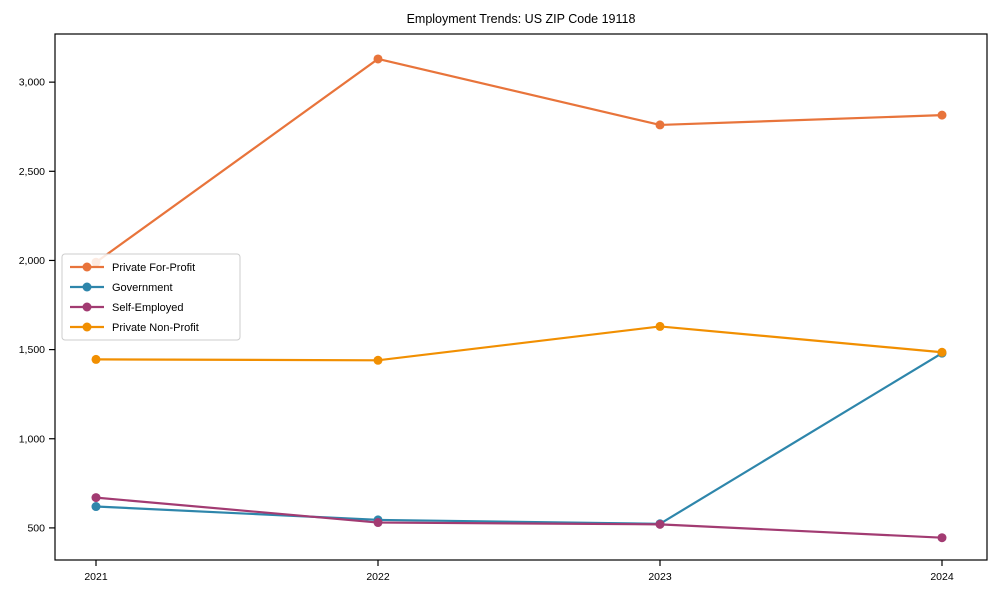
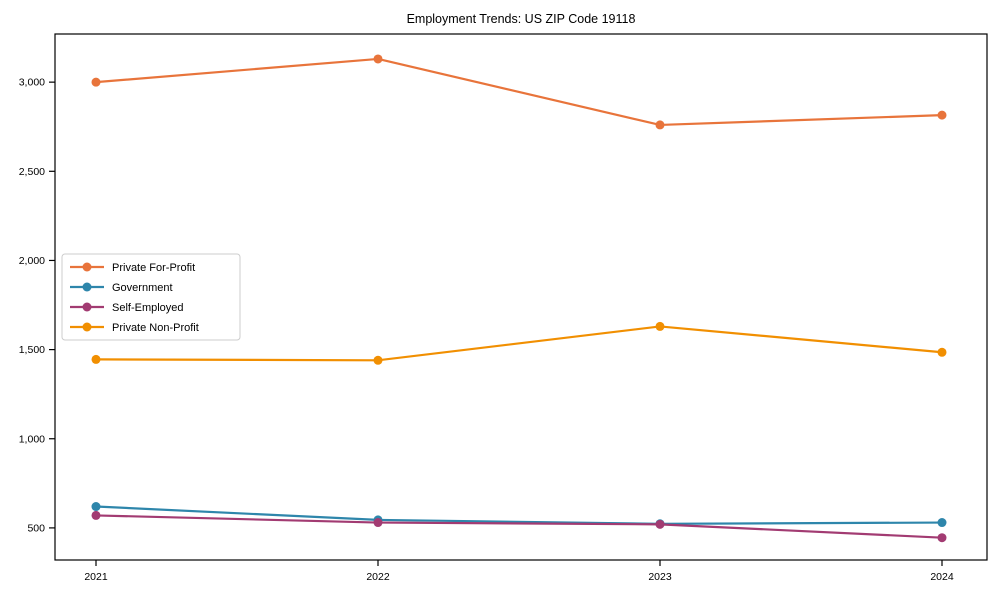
Private For-Profit/2021: 1990 -> 3000
Self-Employed/2021: 670 -> 570
Government/2024: 1480 -> 530
